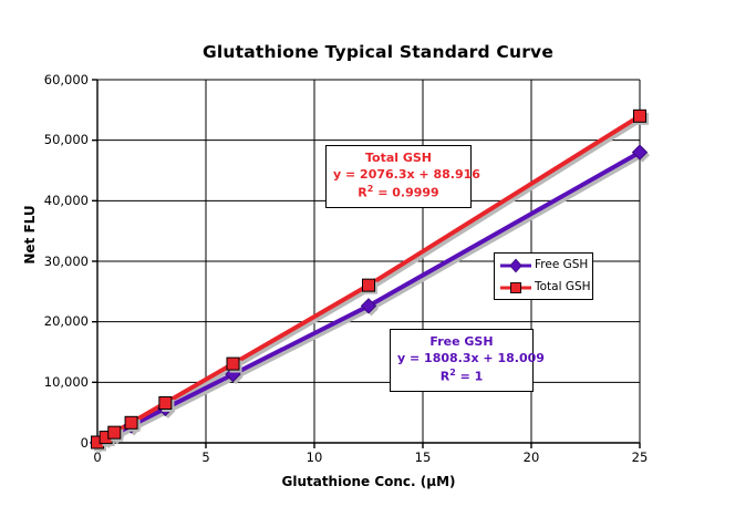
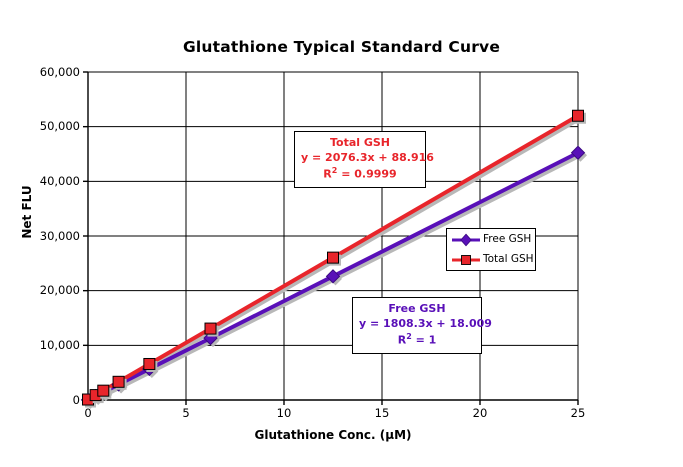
Free GSH/25: 48000 -> 45000
Total GSH/25: 54000 -> 52000
